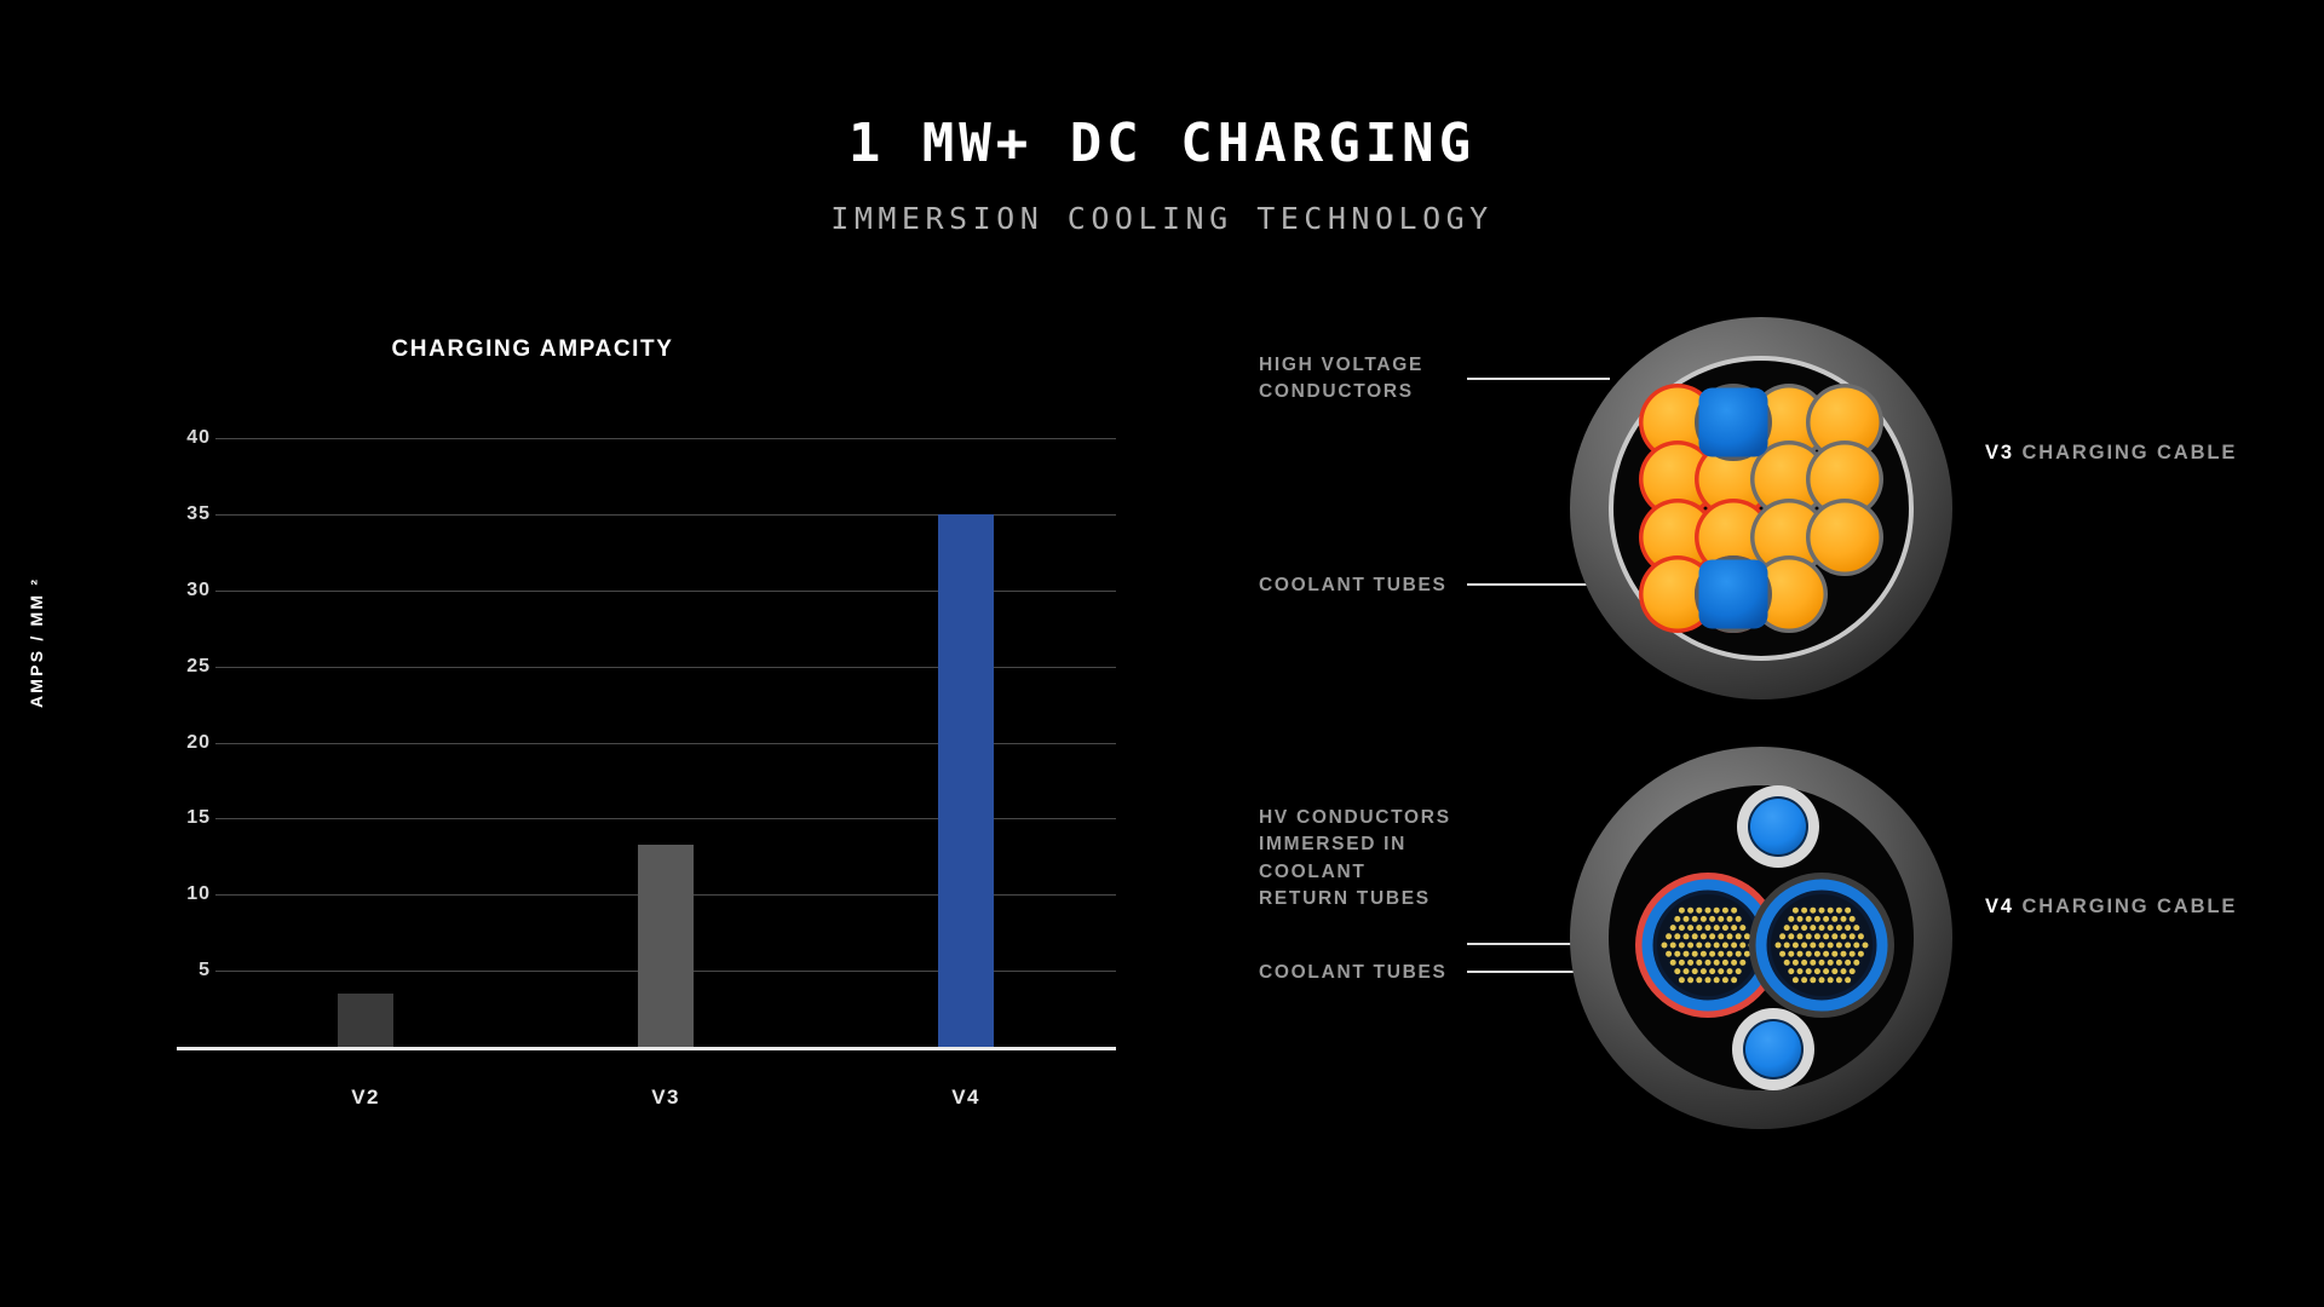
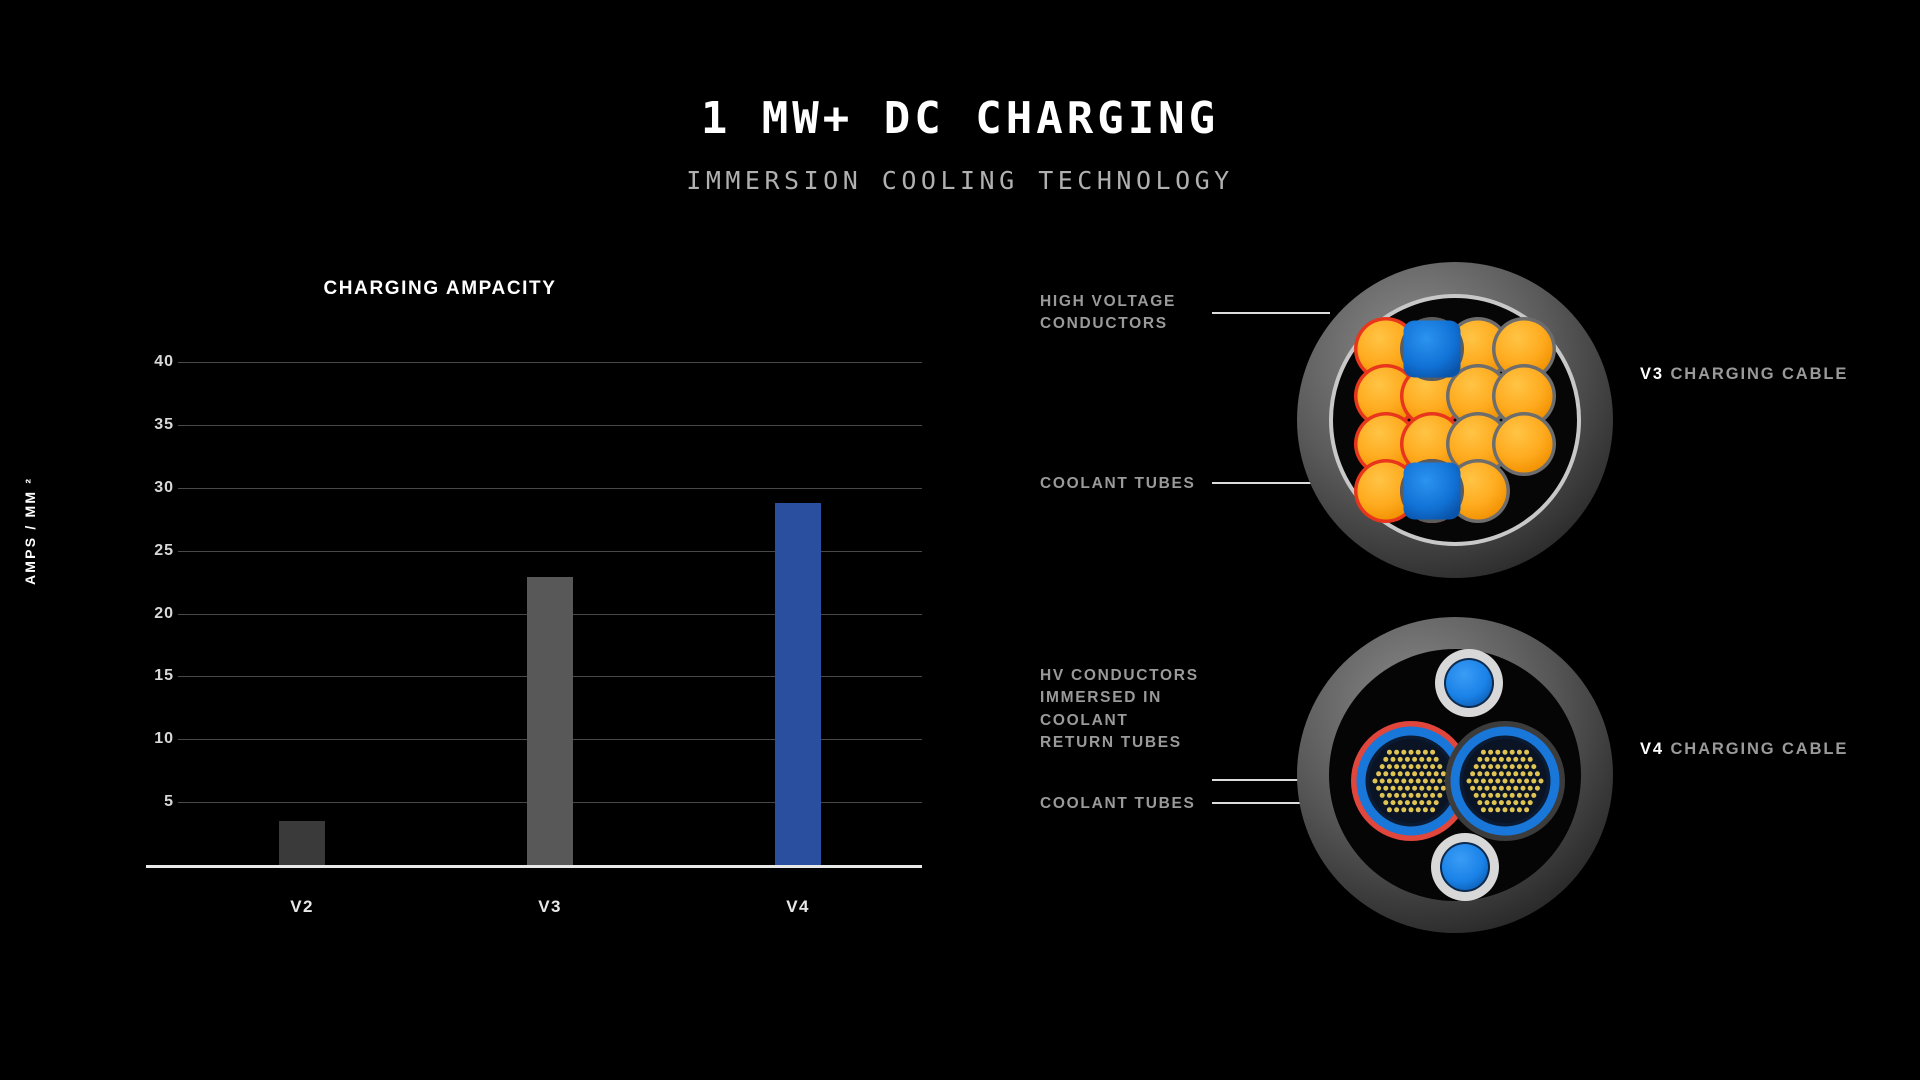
V3: 13.3 -> 22.9
V4: 35.0 -> 28.8
